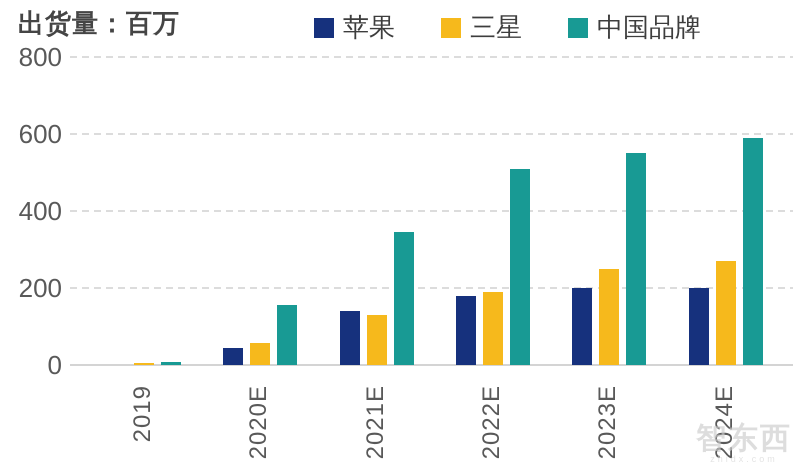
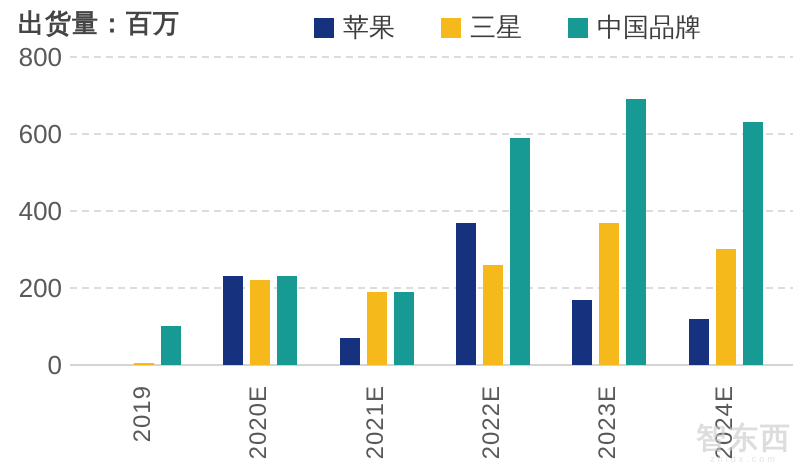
中国品牌/2019: 10 -> 100
苹果/2020E: 40 -> 230
三星/2020E: 60 -> 220
中国品牌/2020E: 160 -> 230
苹果/2021E: 140 -> 70
三星/2021E: 130 -> 190
中国品牌/2021E: 340 -> 190
苹果/2022E: 180 -> 370
三星/2022E: 190 -> 260
中国品牌/2022E: 510 -> 590
苹果/2023E: 200 -> 170
三星/2023E: 250 -> 370
中国品牌/2023E: 550 -> 690
苹果/2024E: 200 -> 120
三星/2024E: 270 -> 300
中国品牌/2024E: 590 -> 630
